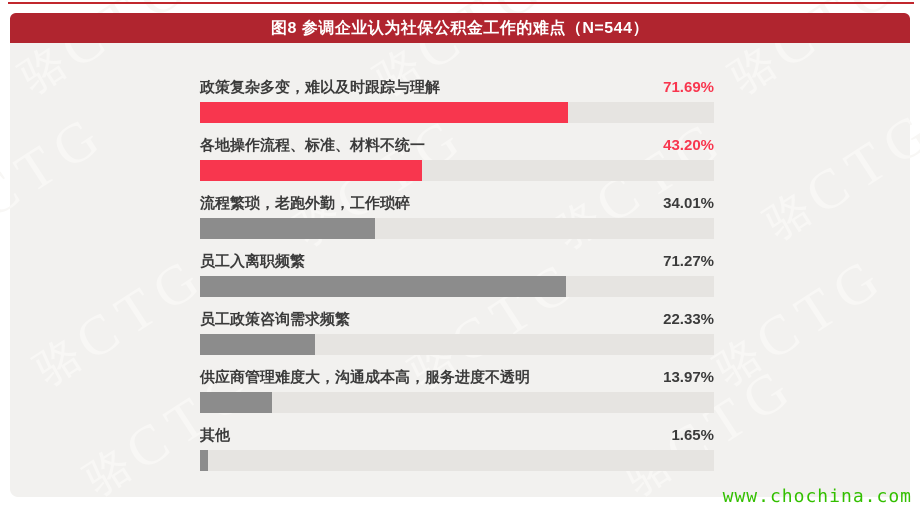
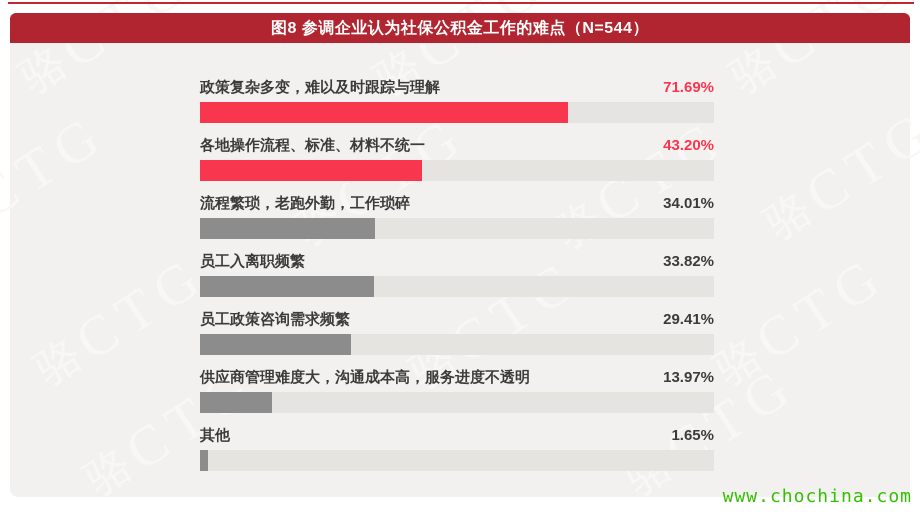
员工入离职频繁: 71.27% -> 33.82%
员工政策咨询需求频繁: 22.33% -> 29.41%
